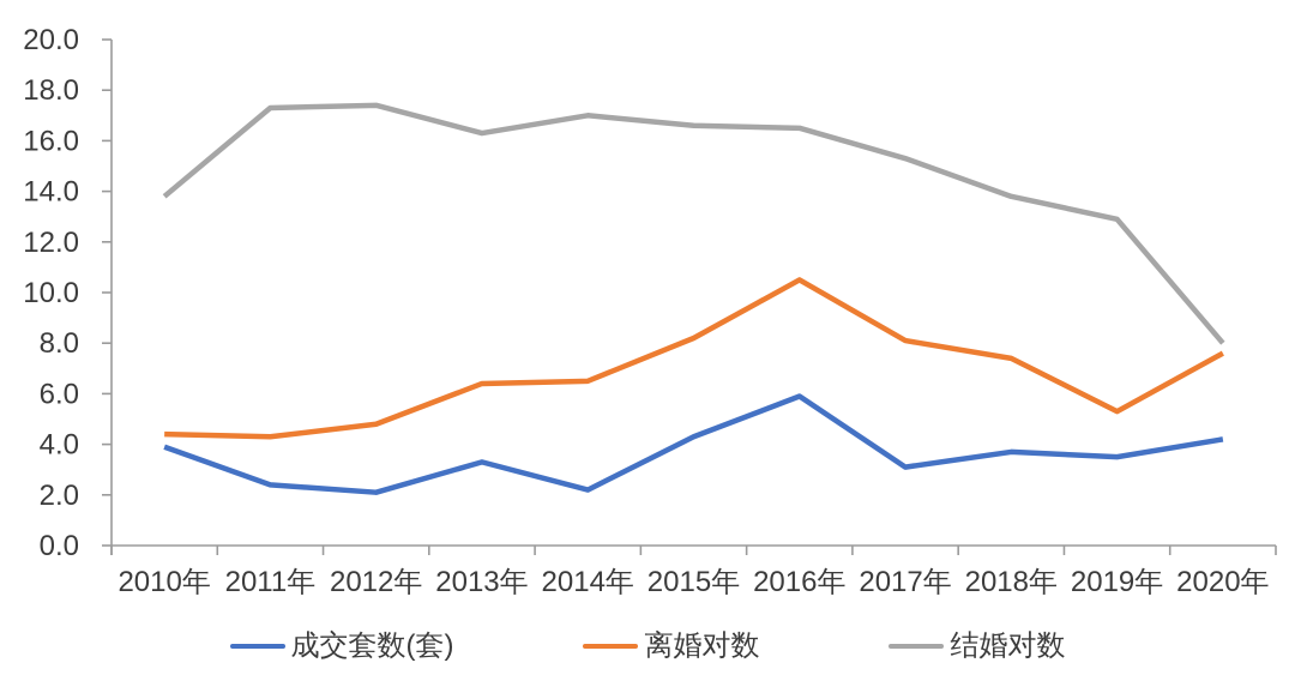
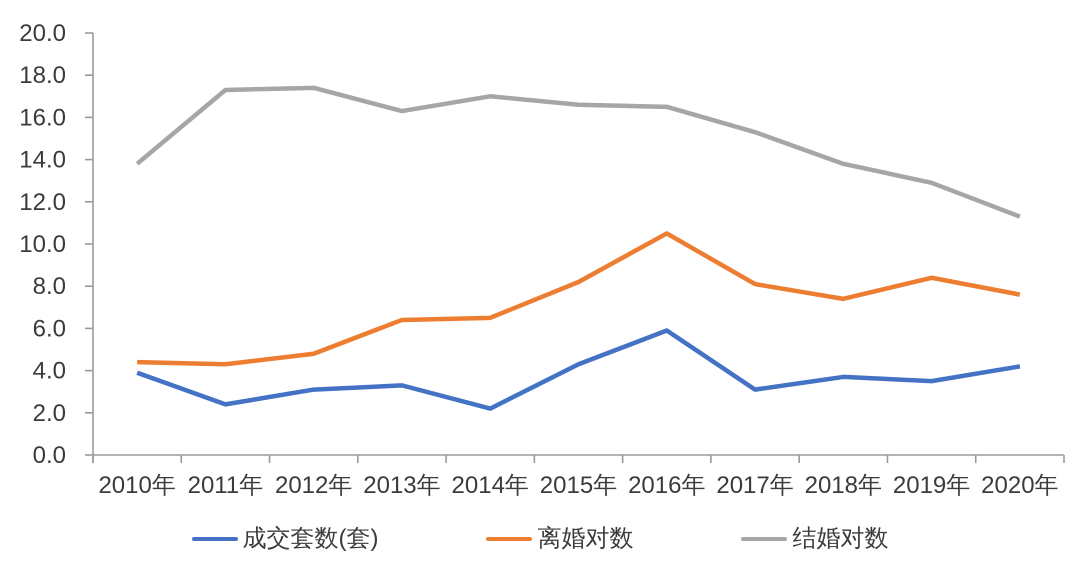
成交套数(套)/2012年: 2.1 -> 3.1
离婚对数/2019年: 5.3 -> 8.4
结婚对数/2020年: 8.0 -> 11.3
